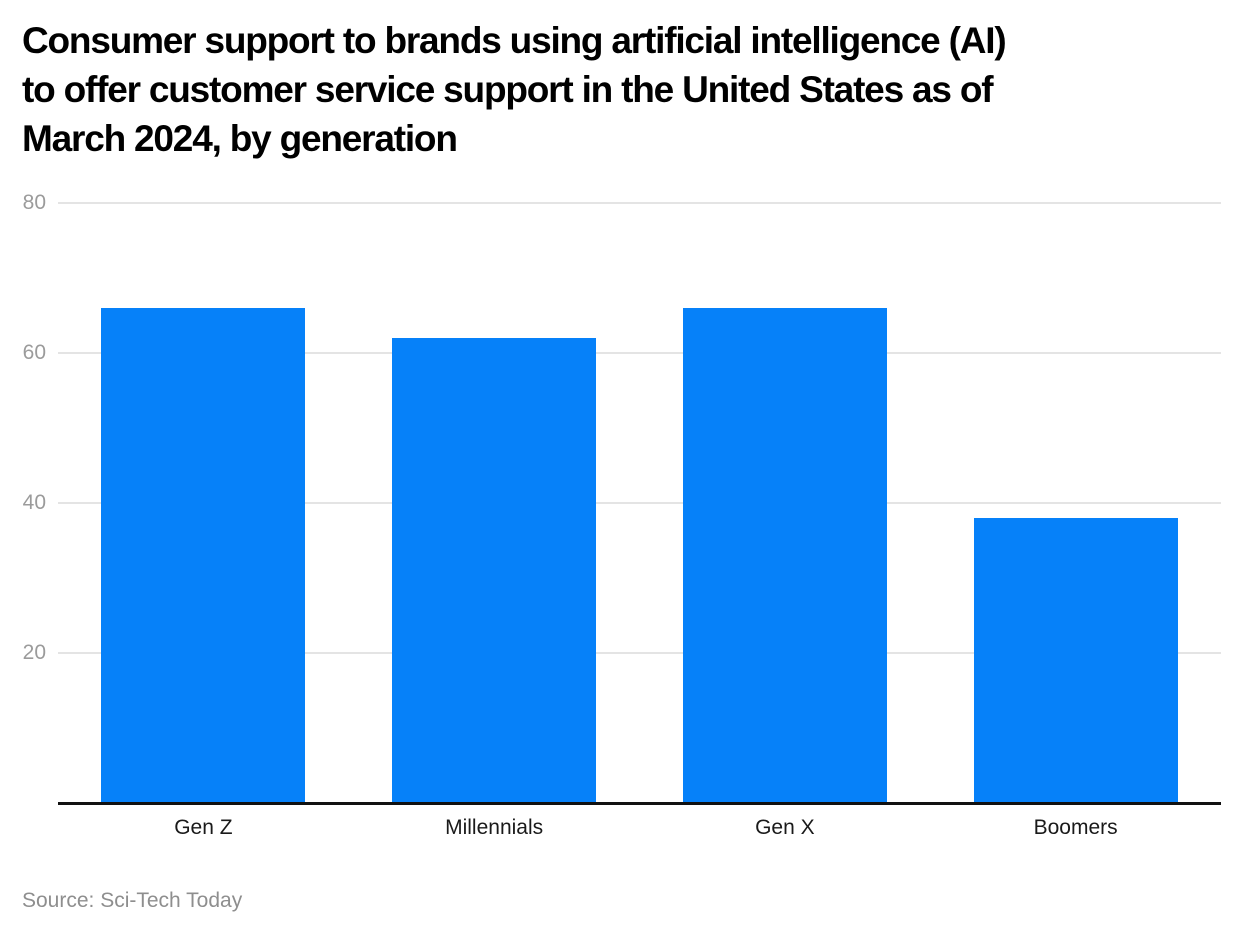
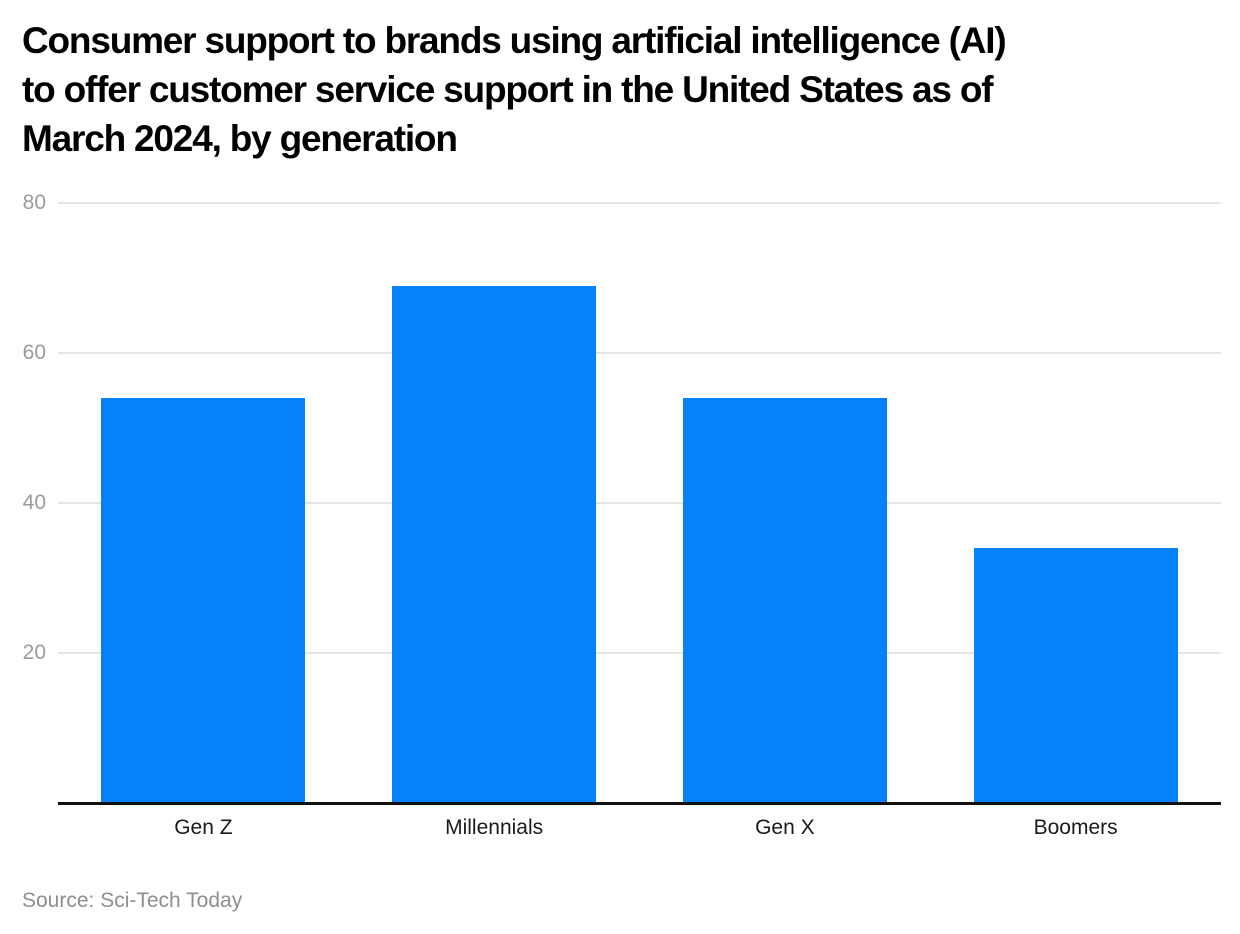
Gen Z: 66 -> 54
Millennials: 62 -> 69
Gen X: 66 -> 54
Boomers: 38 -> 34
